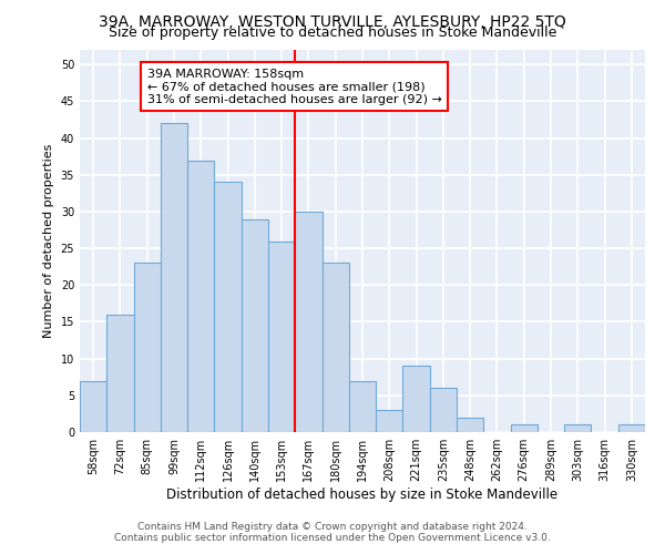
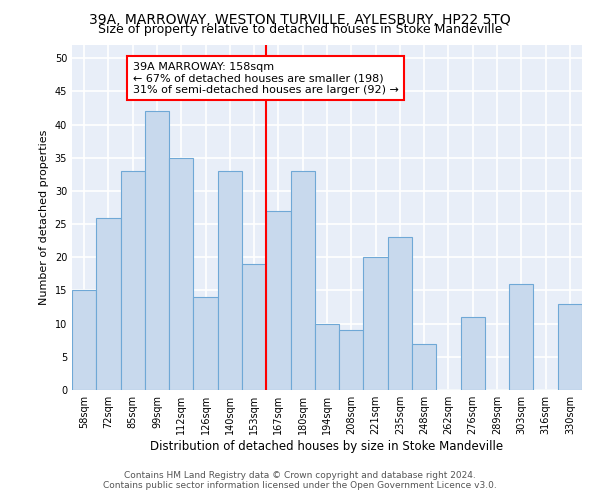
58sqm: 7 -> 15
72sqm: 16 -> 26
85sqm: 23 -> 33
112sqm: 37 -> 35
126sqm: 34 -> 14
140sqm: 29 -> 33
153sqm: 26 -> 19
167sqm: 30 -> 27
180sqm: 23 -> 33
194sqm: 7 -> 10
208sqm: 3 -> 9
221sqm: 9 -> 20
235sqm: 6 -> 23
248sqm: 2 -> 7
276sqm: 1 -> 11
303sqm: 1 -> 16
330sqm: 1 -> 13
